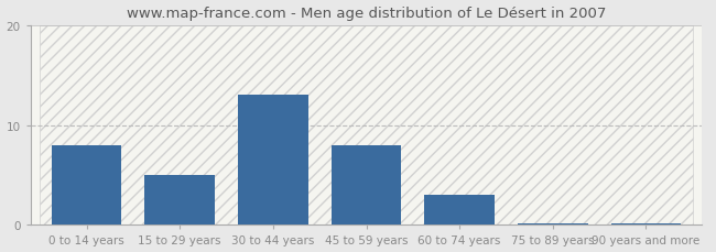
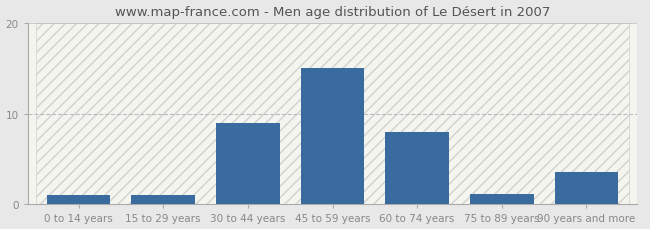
0 to 14 years: 8.0 -> 1.0
15 to 29 years: 5.0 -> 1.0
30 to 44 years: 13.0 -> 9.0
45 to 59 years: 8.0 -> 15.0
60 to 74 years: 3.0 -> 8.0
75 to 89 years: 0.1 -> 1.2
90 years and more: 0.1 -> 3.6
